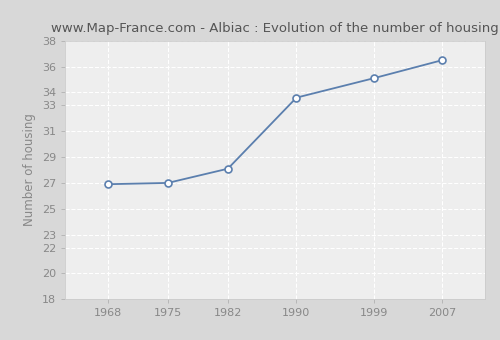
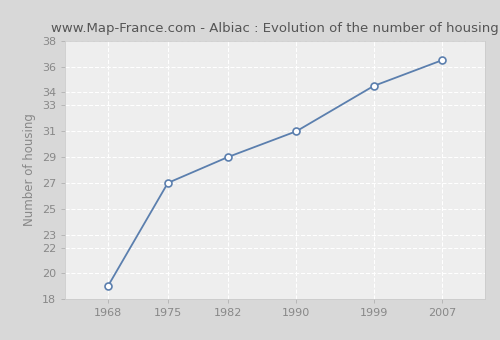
1968: 26.9 -> 19.0
1982: 28.1 -> 29.0
1990: 33.6 -> 31.0
1999: 35.1 -> 34.5
